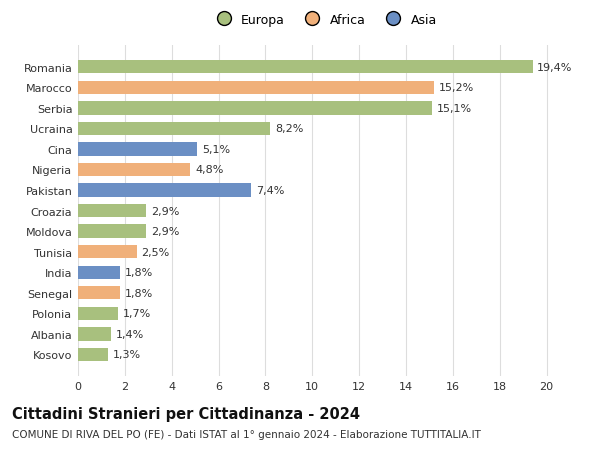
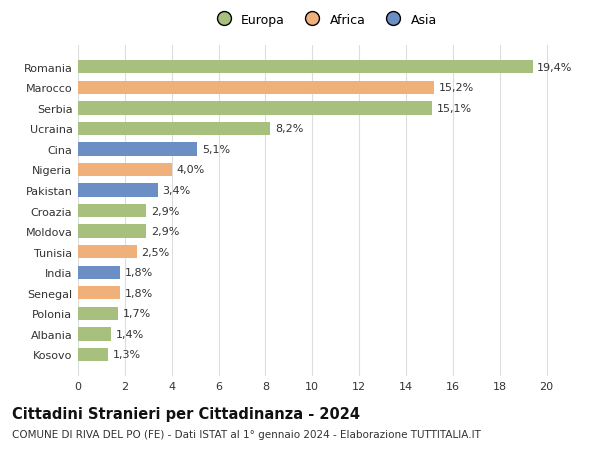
Nigeria: 4,8% -> 4,0%
Pakistan: 7,4% -> 3,4%
